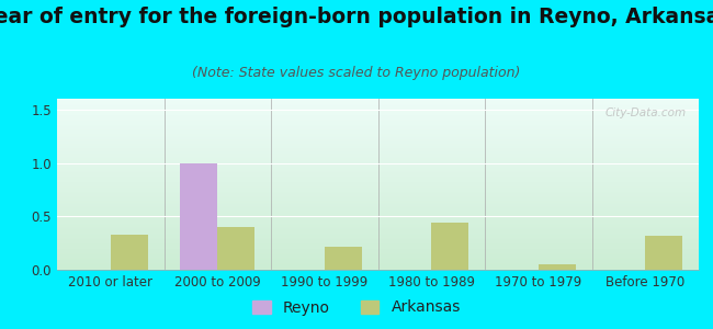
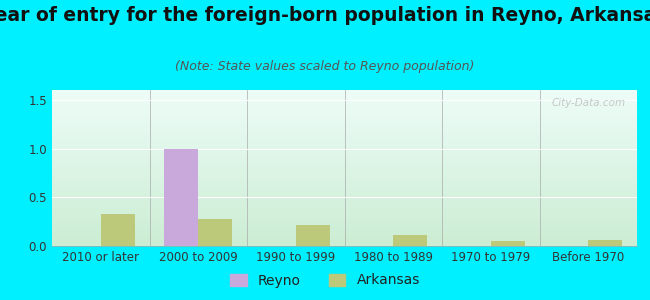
Arkansas/2000 to 2009: 0.40 -> 0.28
Arkansas/1980 to 1989: 0.44 -> 0.11
Arkansas/Before 1970: 0.32 -> 0.06
